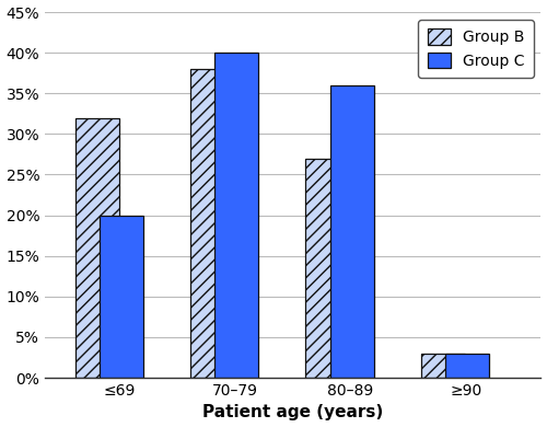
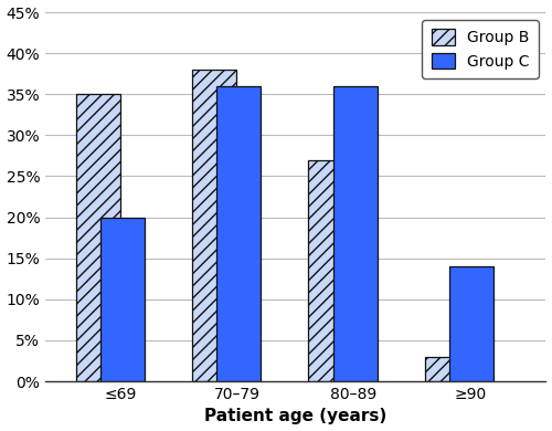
Group B/≤69: 32% -> 35%
Group C/70–79: 40% -> 36%
Group C/≥90: 3% -> 14%
